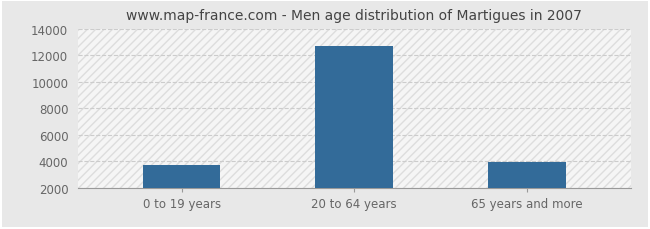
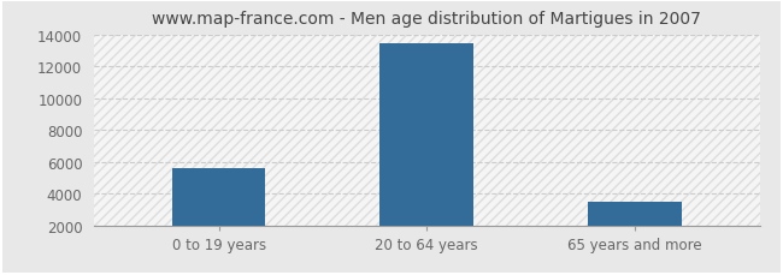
0 to 19 years: 3700 -> 5600
20 to 64 years: 12700 -> 13400
65 years and more: 3900 -> 3400
